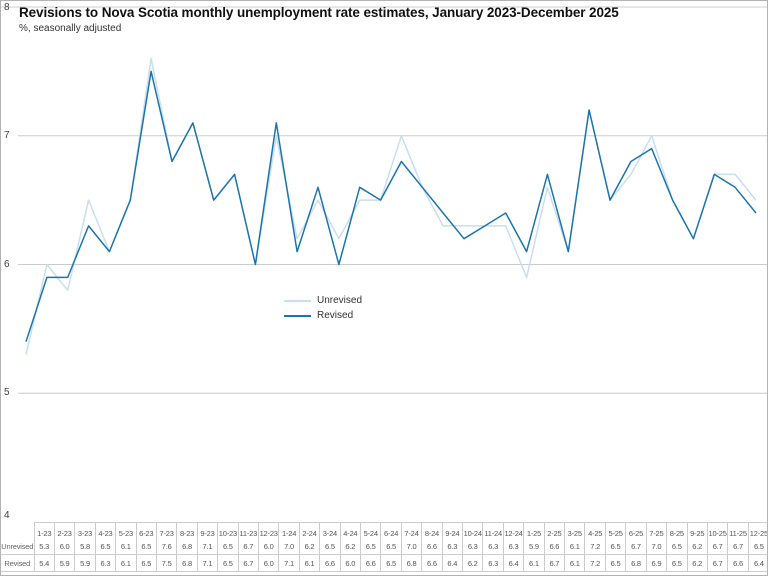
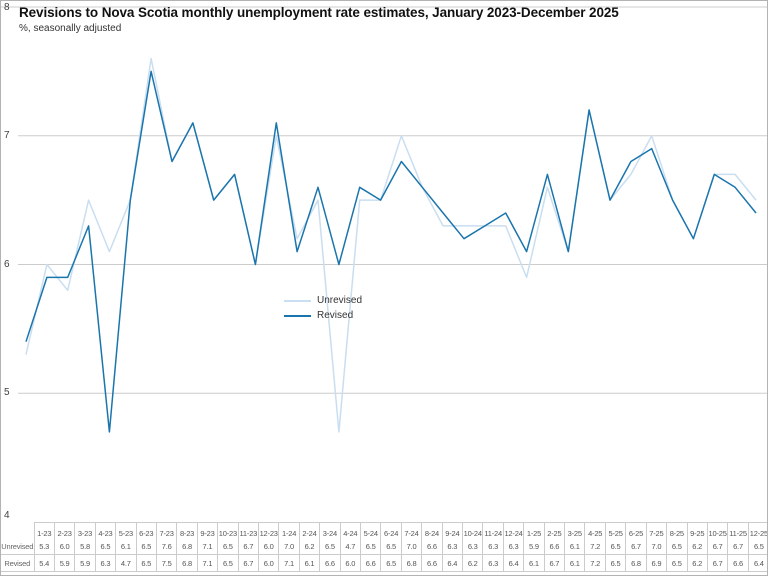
Revised/5-23: 6.1 -> 4.7
Unrevised/4-24: 6.2 -> 4.7
